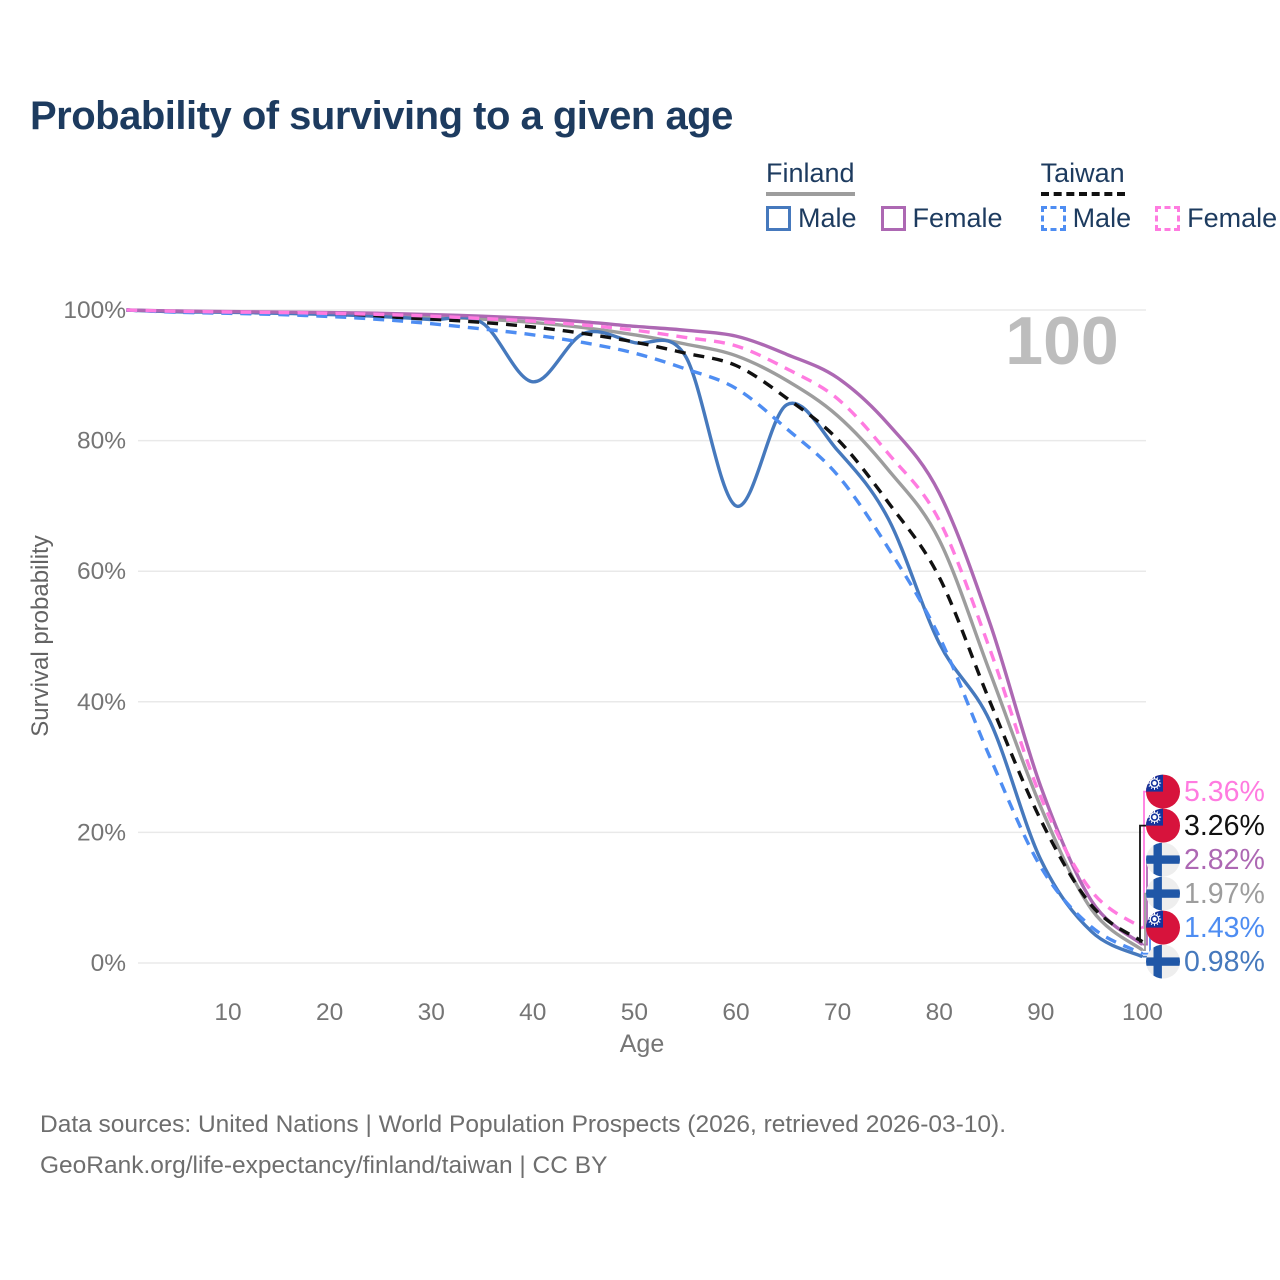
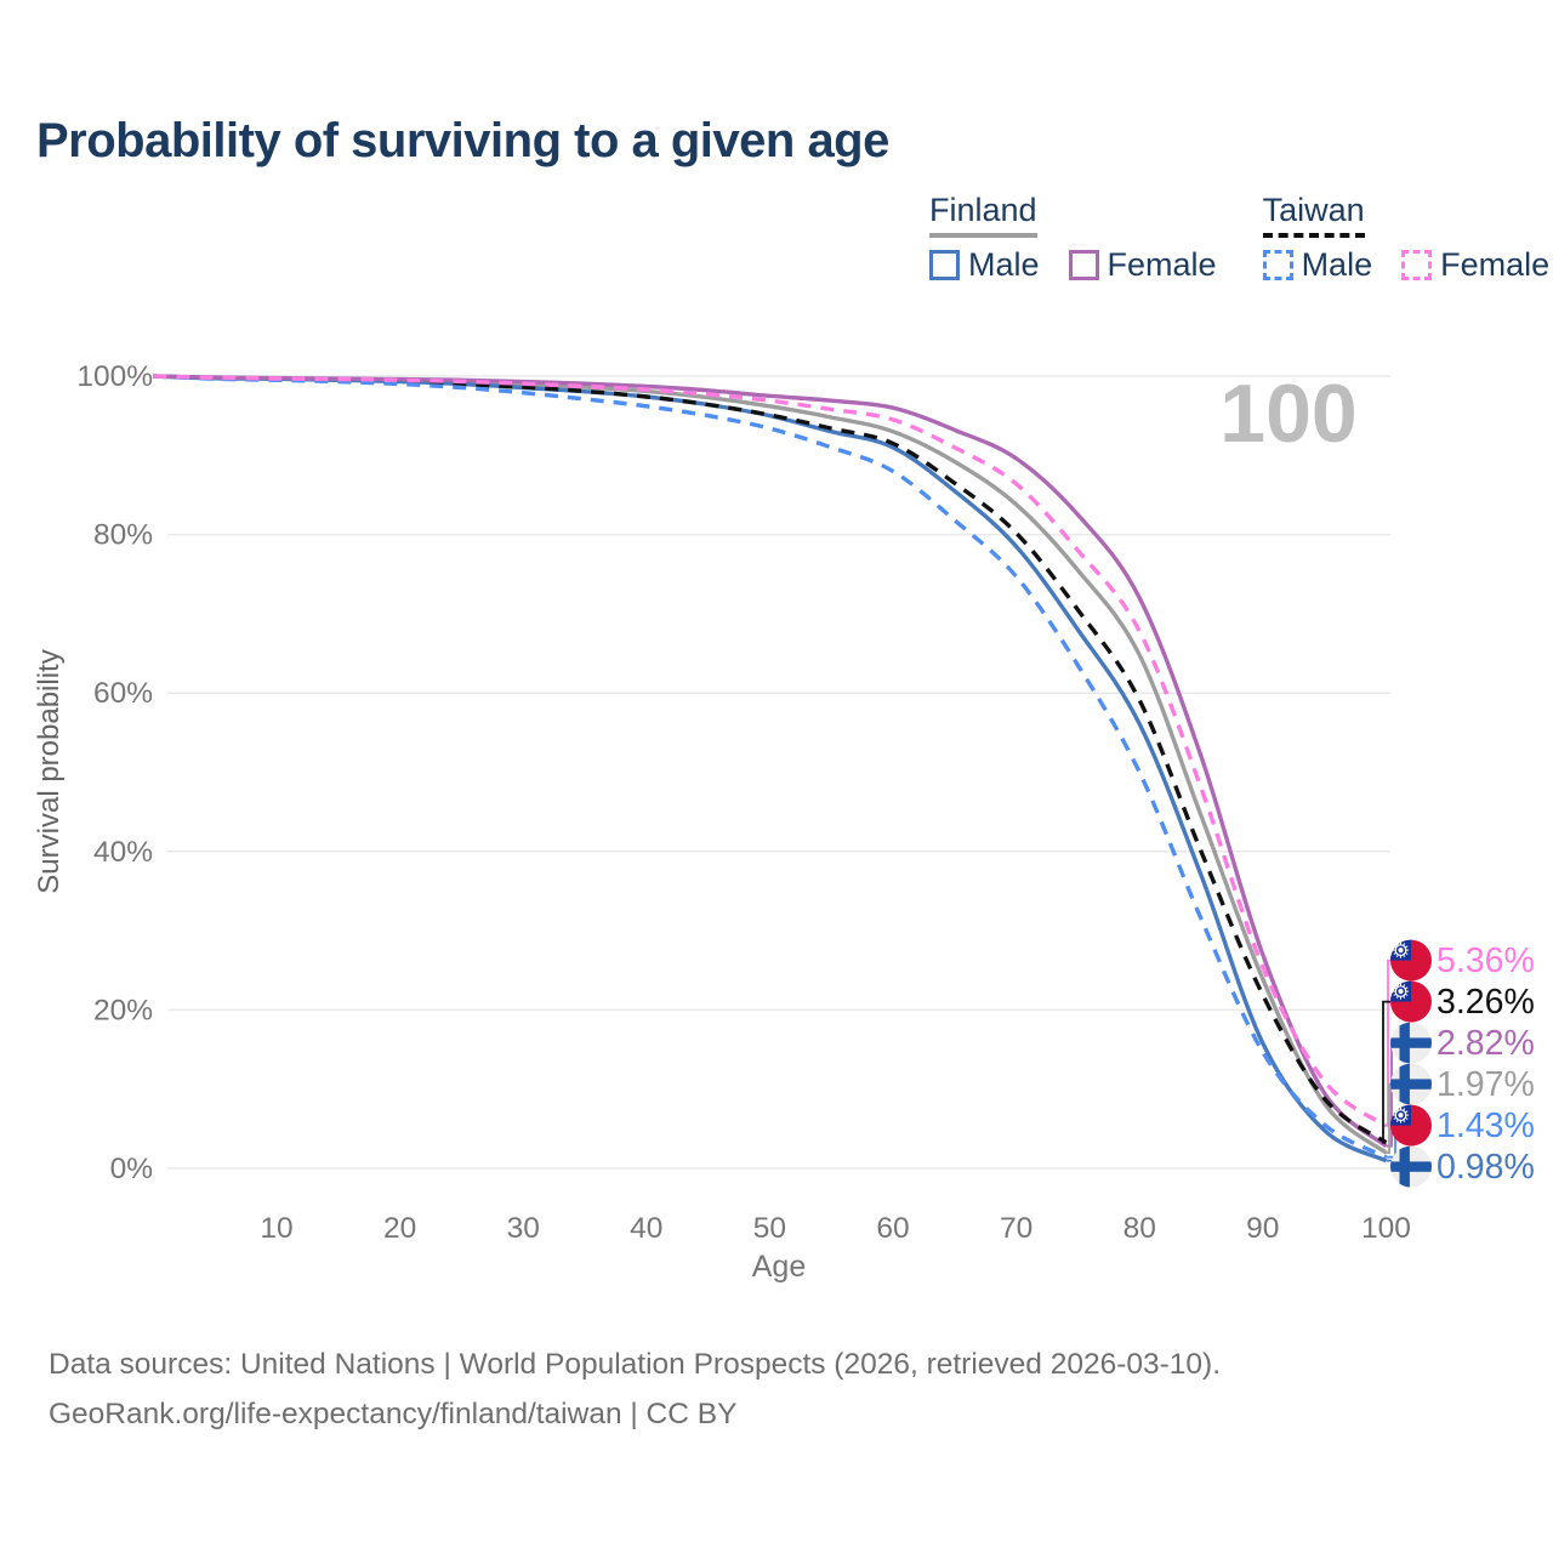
Finland Male/40: 89% -> 97%
Finland Male/60: 70% -> 91%
Finland Male/80: 49% -> 56%
